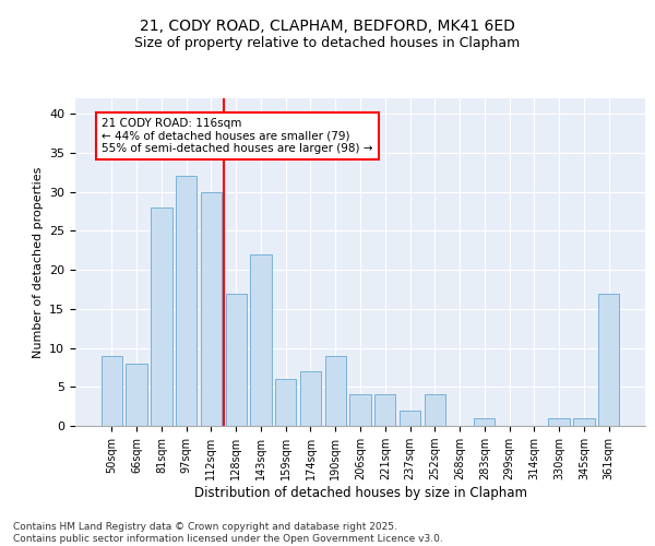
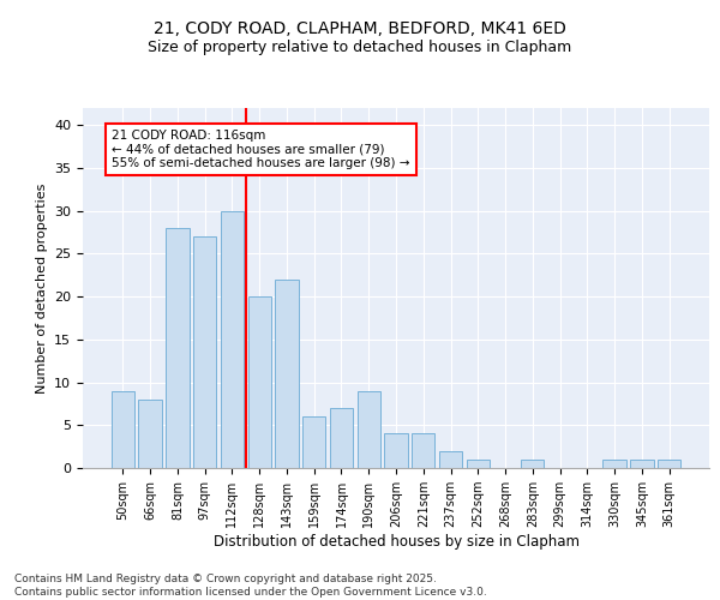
97sqm: 32 -> 27
128sqm: 17 -> 20
252sqm: 4 -> 1
361sqm: 17 -> 1
